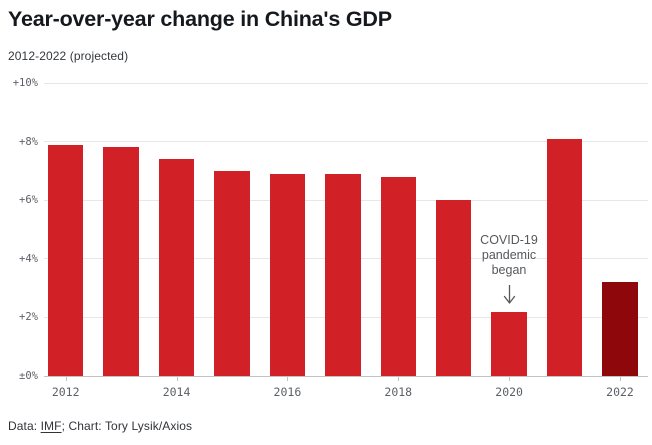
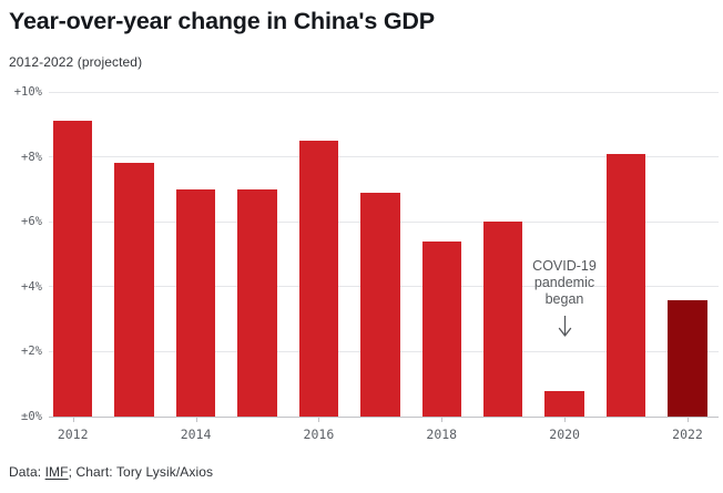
2012: 7.9% -> 9.1%
2014: 7.4% -> 7.0%
2016: 6.9% -> 8.5%
2018: 6.8% -> 5.4%
2020: 2.2% -> 0.8%
2022: 3.2% -> 3.6%
